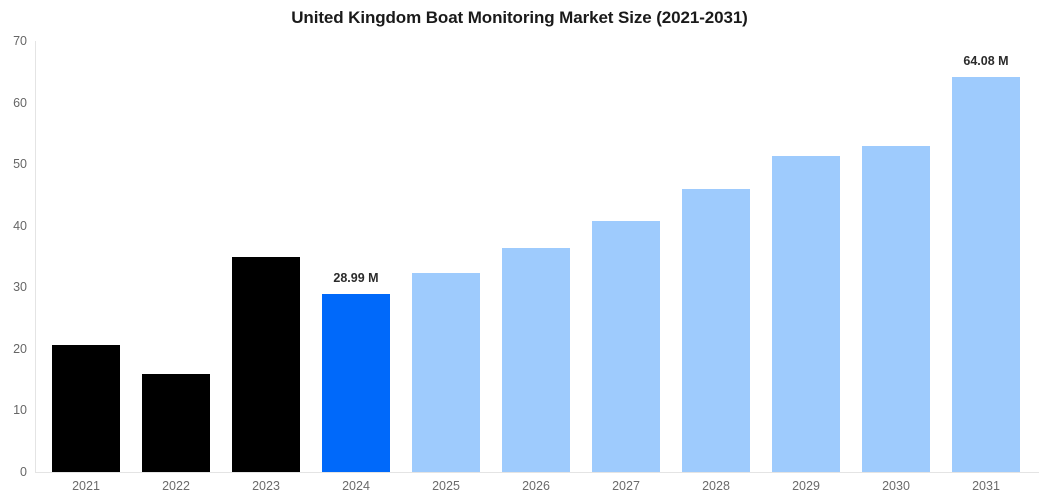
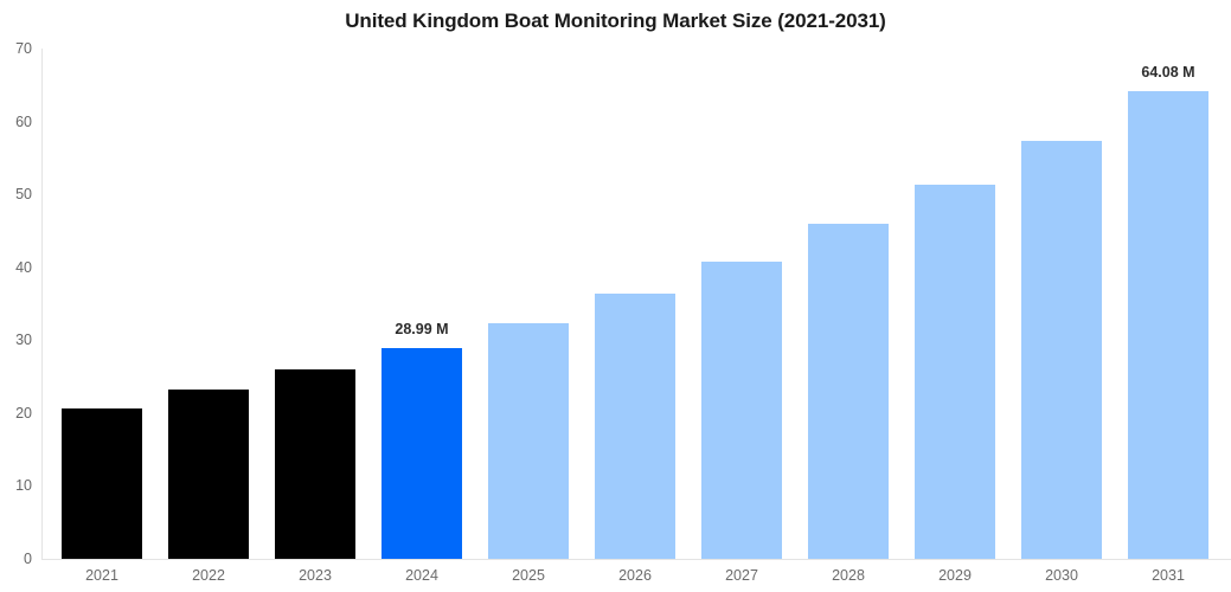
2022: 16 -> 23
2023: 35 -> 26
2030: 53 -> 57
